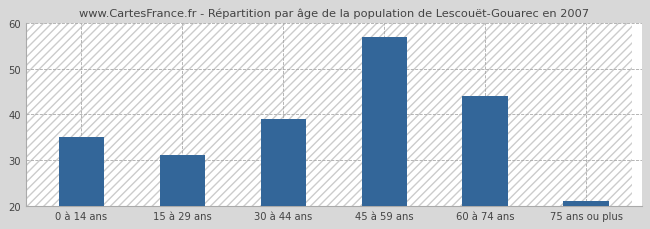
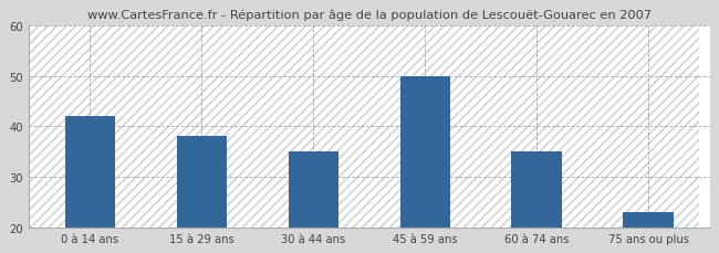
0 à 14 ans: 35 -> 42
15 à 29 ans: 31 -> 38
30 à 44 ans: 39 -> 35
45 à 59 ans: 57 -> 50
60 à 74 ans: 44 -> 35
75 ans ou plus: 21 -> 23
